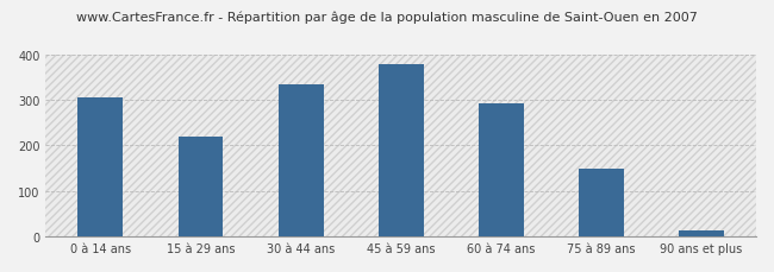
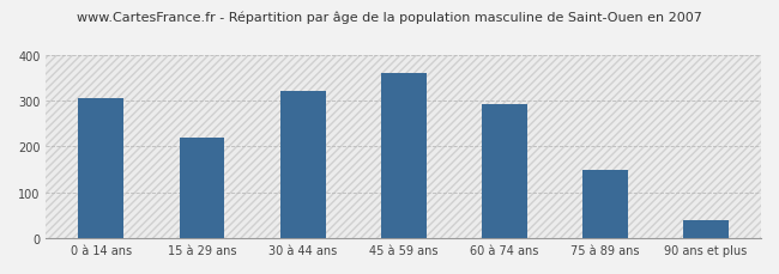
30 à 44 ans: 335 -> 320
45 à 59 ans: 378 -> 360
90 ans et plus: 13 -> 40
